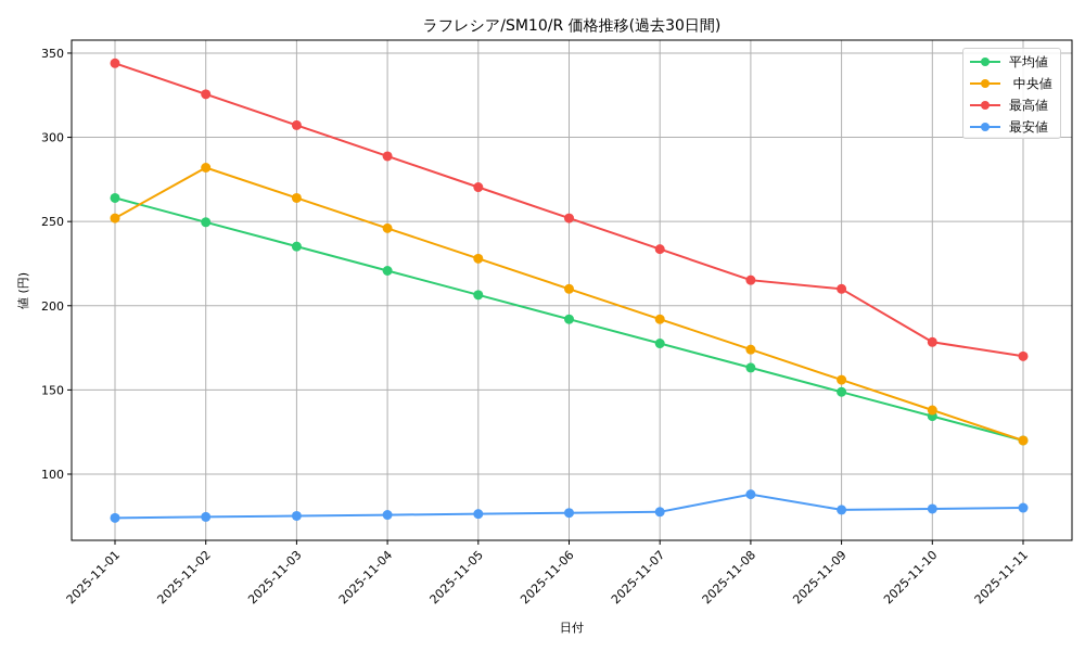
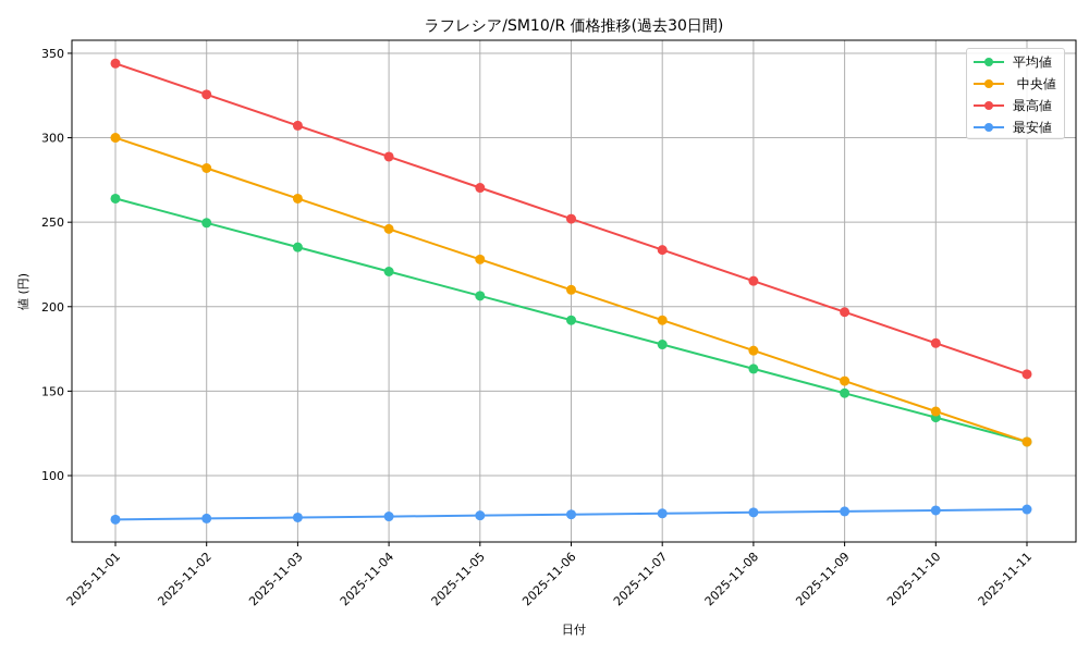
中央値/2025-11-01: 252 -> 300
最安値/2025-11-08: 88 -> 78
最高値/2025-11-09: 210 -> 197
最高値/2025-11-11: 170 -> 160
